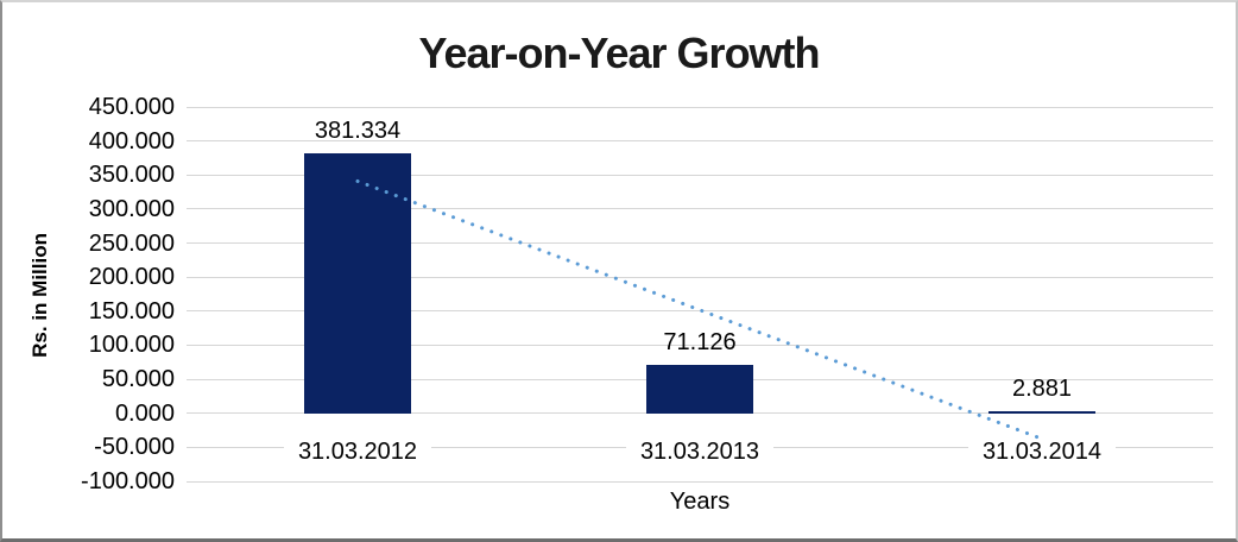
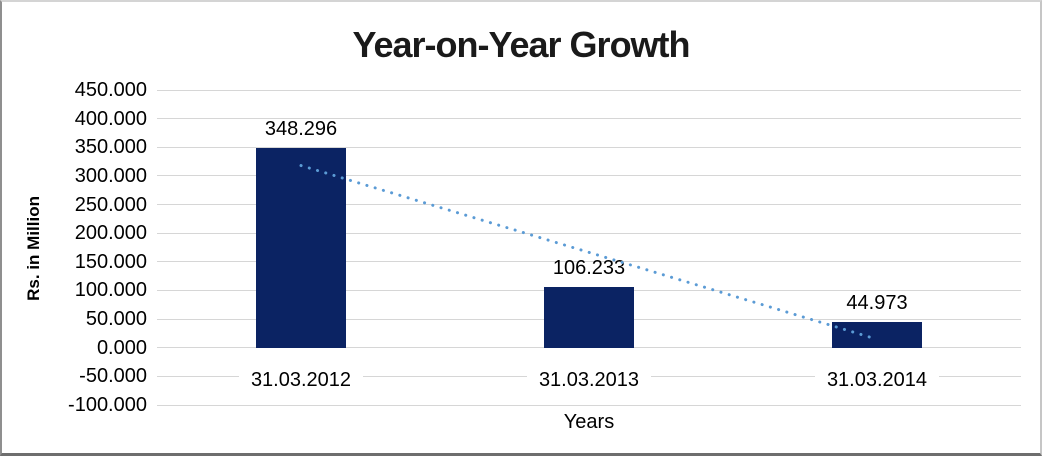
31.03.2012: 381.334 -> 348.296
31.03.2013: 71.126 -> 106.233
31.03.2014: 2.881 -> 44.973
